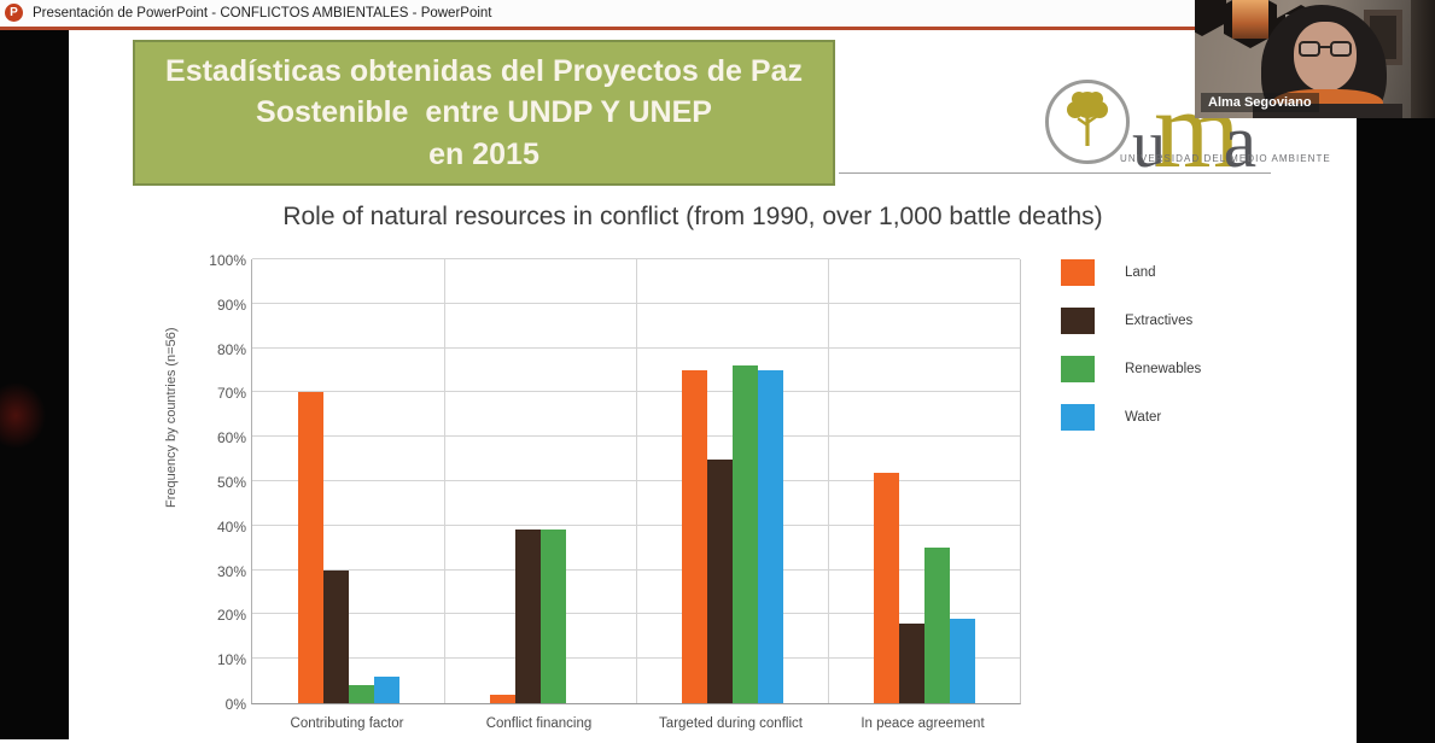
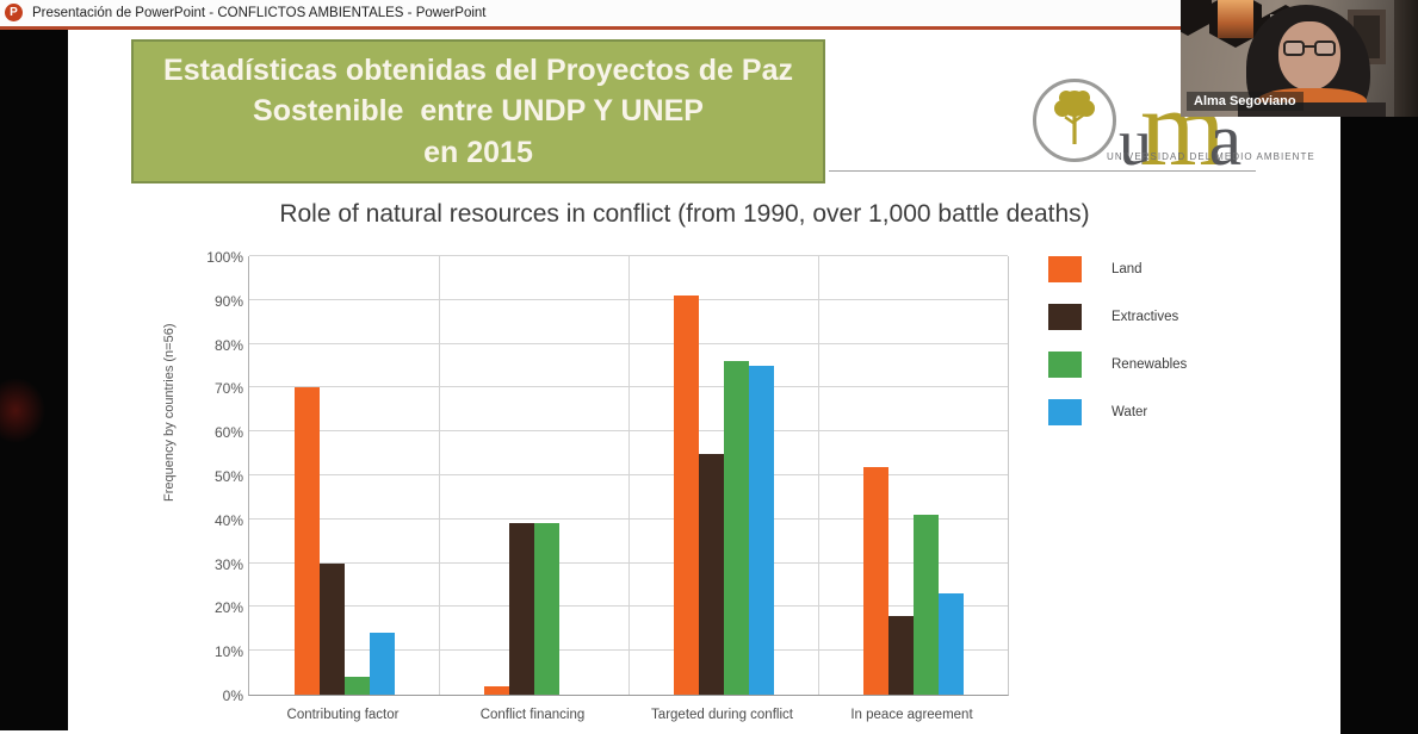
Water/Contributing factor: 6% -> 14%
Land/Targeted during conflict: 75% -> 91%
Renewables/In peace agreement: 35% -> 41%
Water/In peace agreement: 19% -> 23%
